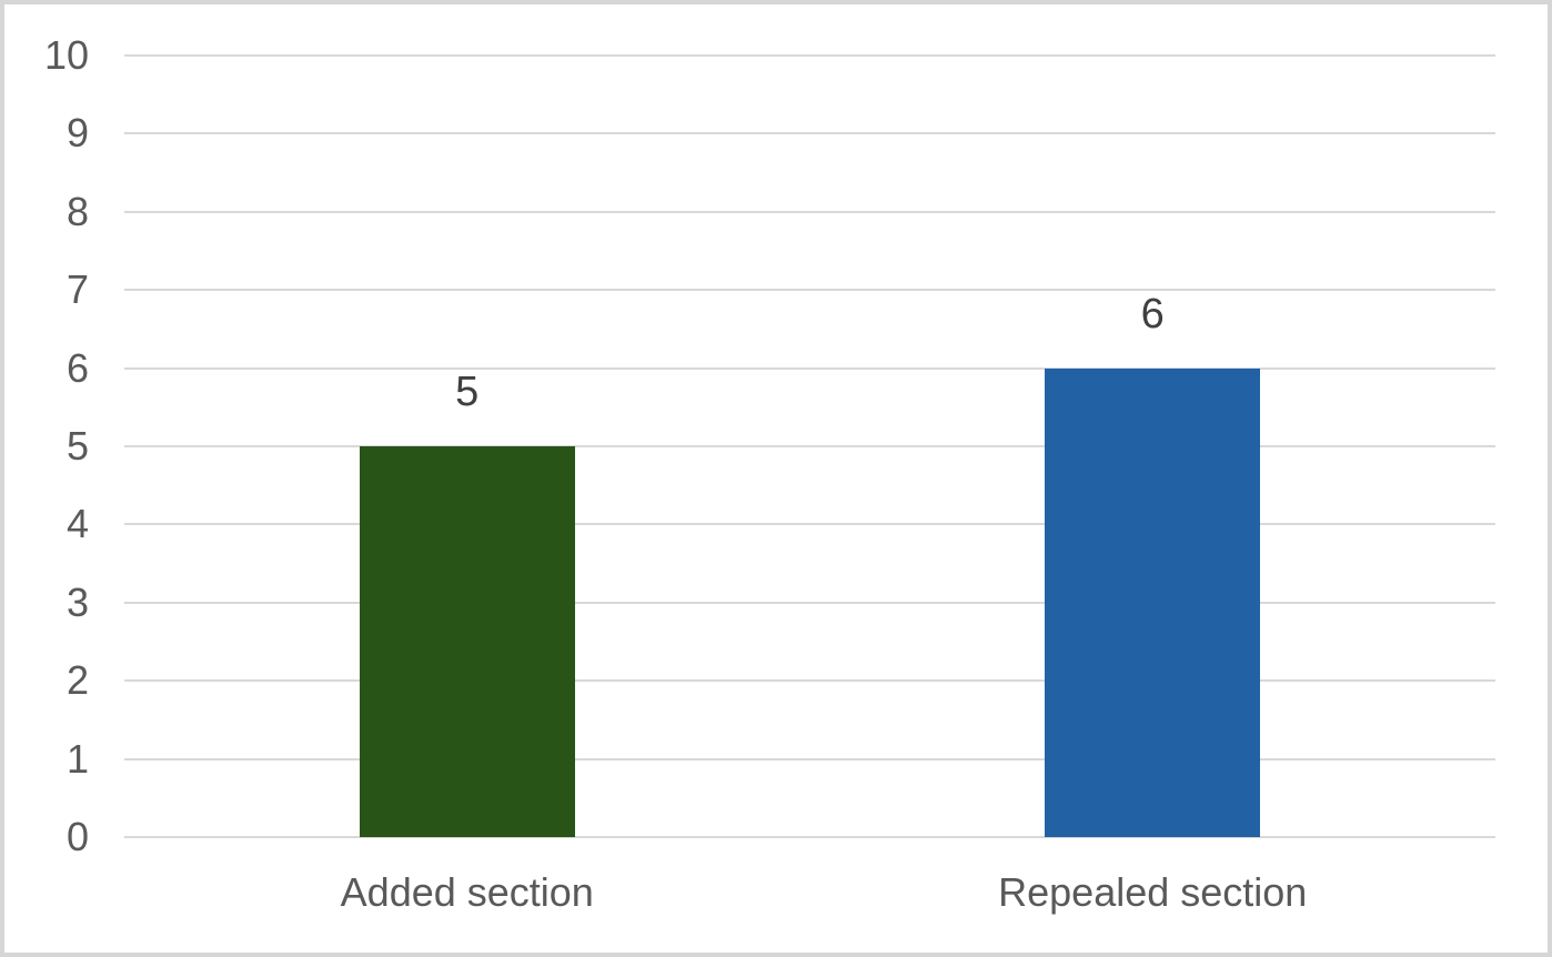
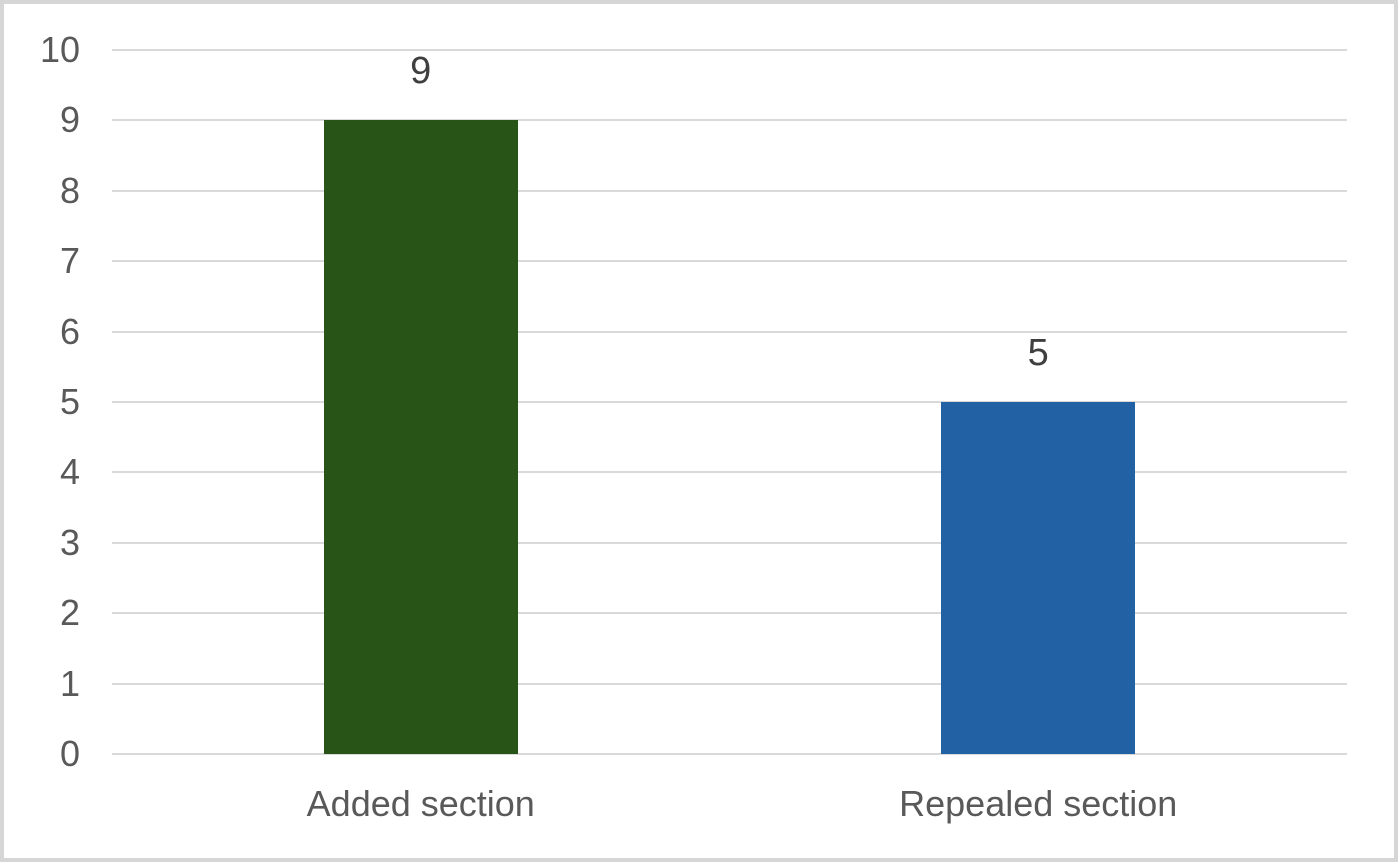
Added section: 5 -> 9
Repealed section: 6 -> 5
